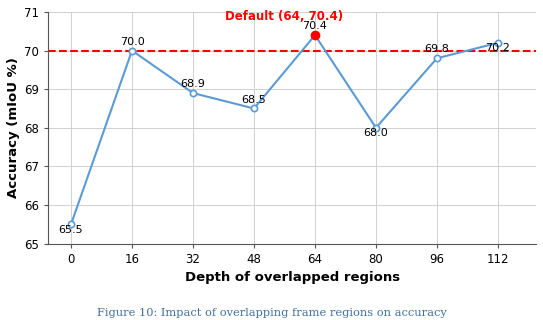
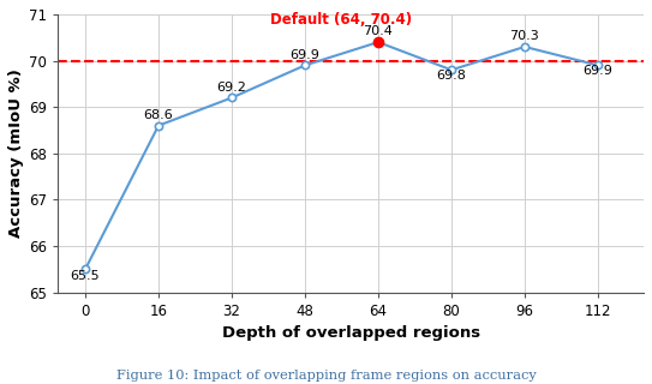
16: 70.0 -> 68.6
32: 68.9 -> 69.2
48: 68.5 -> 69.9
80: 68.0 -> 69.8
96: 69.8 -> 70.3
112: 70.2 -> 69.9
